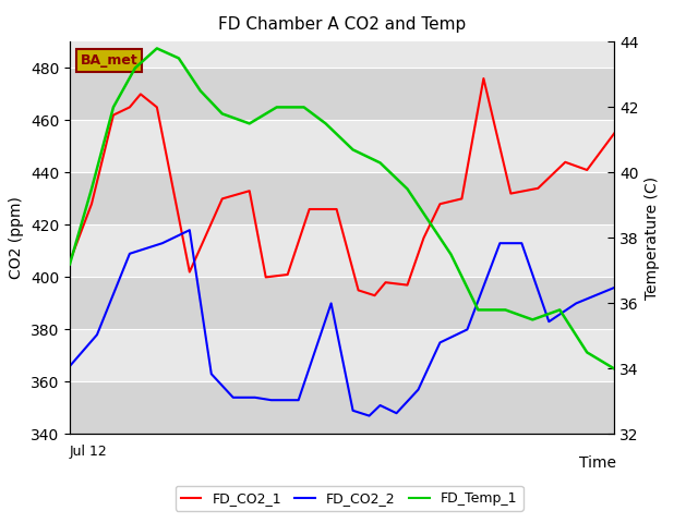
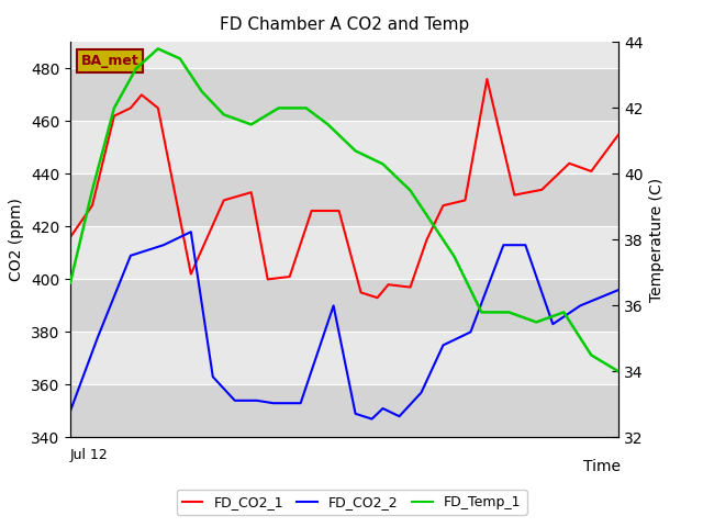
FD_CO2_1/Jul 12: 406 -> 416
FD_CO2_2/Jul 12: 366 -> 350
FD_Temp_1/Jul 12: 37.2 -> 36.7
